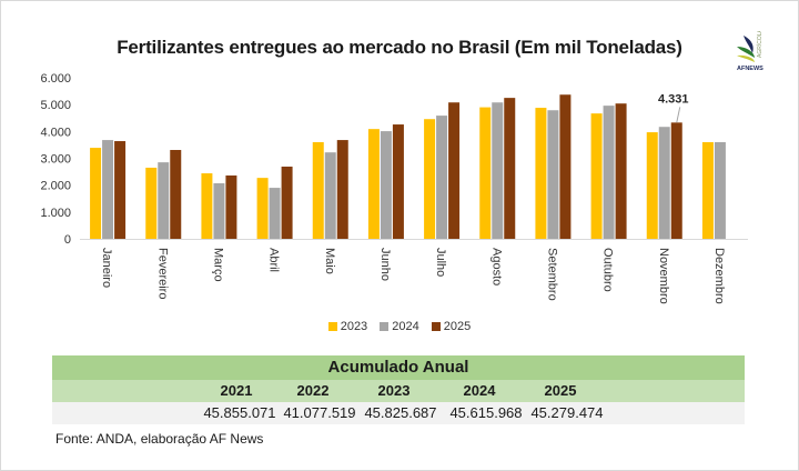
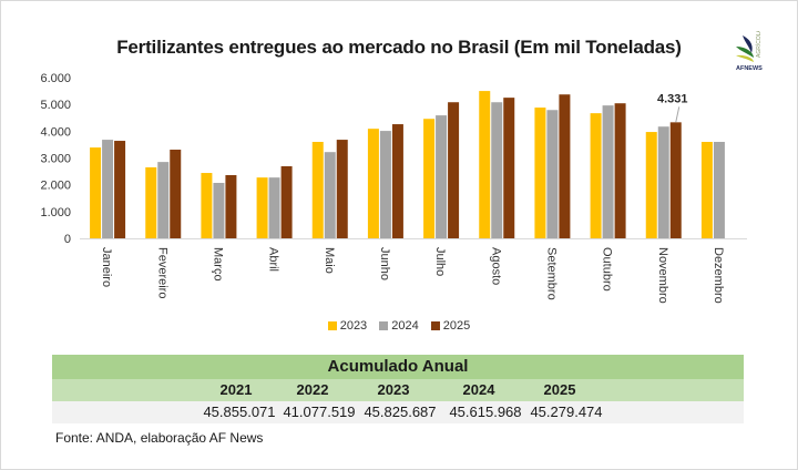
2024/Abril: 1900 -> 2300
2023/Agosto: 4900 -> 5500
